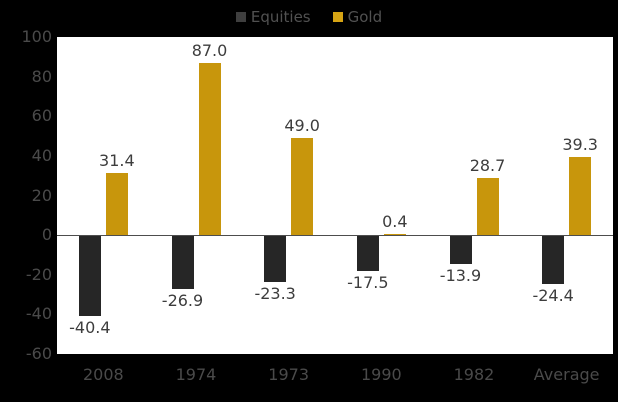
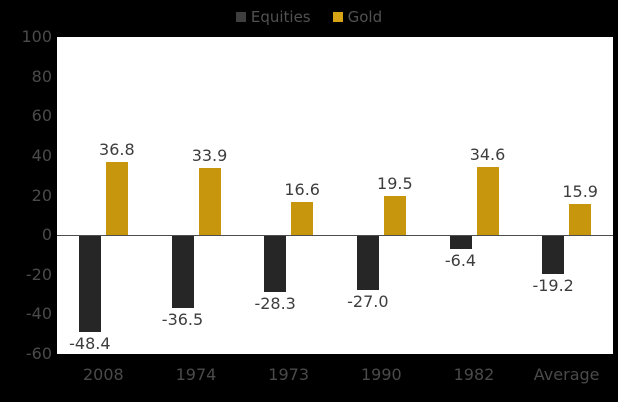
Equities/2008: -40.4 -> -48.4
Gold/2008: 31.4 -> 36.8
Equities/1974: -26.9 -> -36.5
Gold/1974: 87.0 -> 33.9
Equities/1973: -23.3 -> -28.3
Gold/1973: 49.0 -> 16.6
Equities/1990: -17.5 -> -27.0
Gold/1990: 0.4 -> 19.5
Equities/1982: -13.9 -> -6.4
Gold/1982: 28.7 -> 34.6
Equities/Average: -24.4 -> -19.2
Gold/Average: 39.3 -> 15.9
